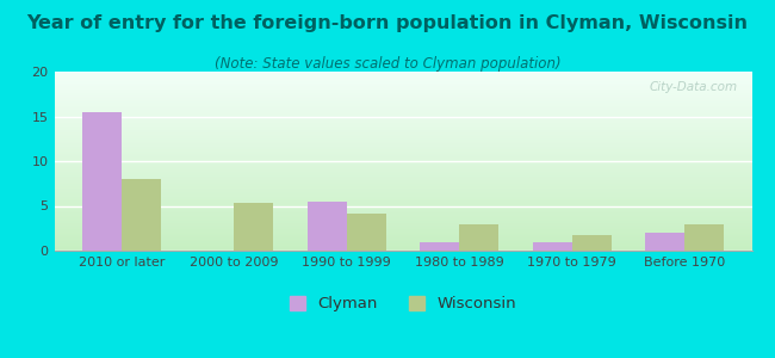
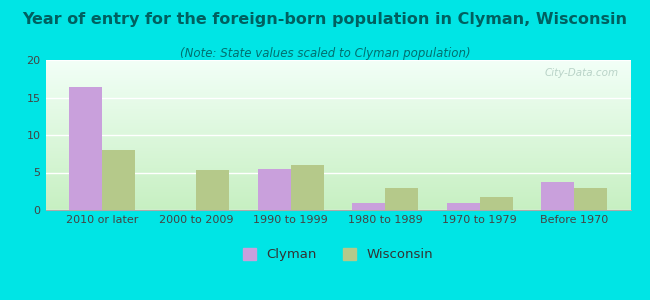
Clyman/2010 or later: 15.5 -> 16.4
Wisconsin/1990 to 1999: 4.2 -> 6.0
Clyman/Before 1970: 2.0 -> 3.8
